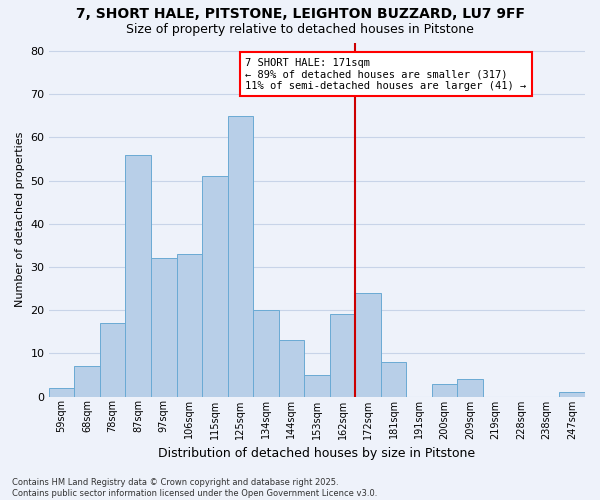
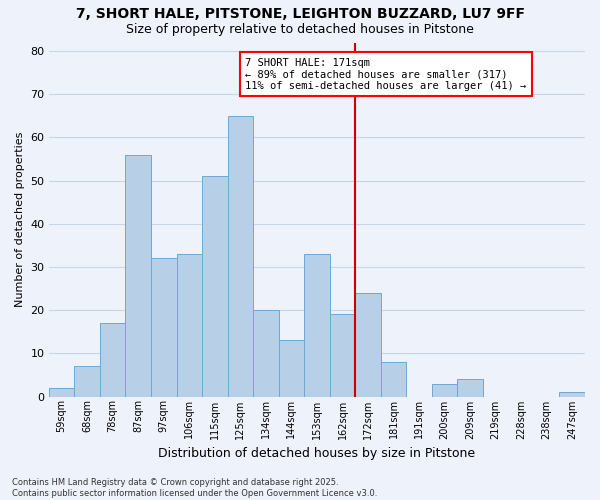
153sqm: 5 -> 33
